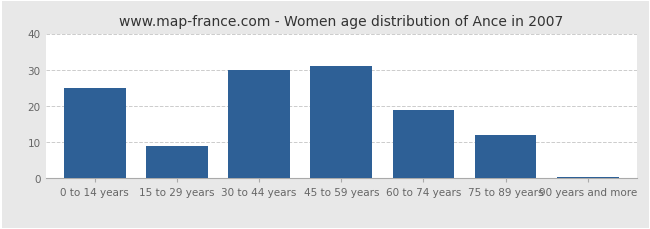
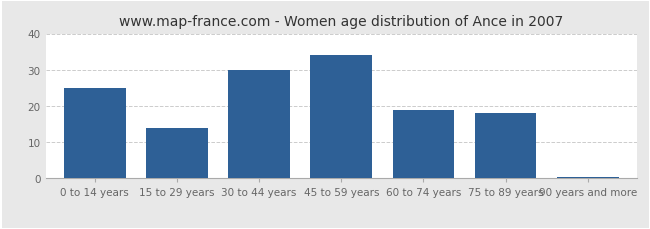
15 to 29 years: 9.0 -> 14.0
45 to 59 years: 31.0 -> 34.0
75 to 89 years: 12.0 -> 18.0
